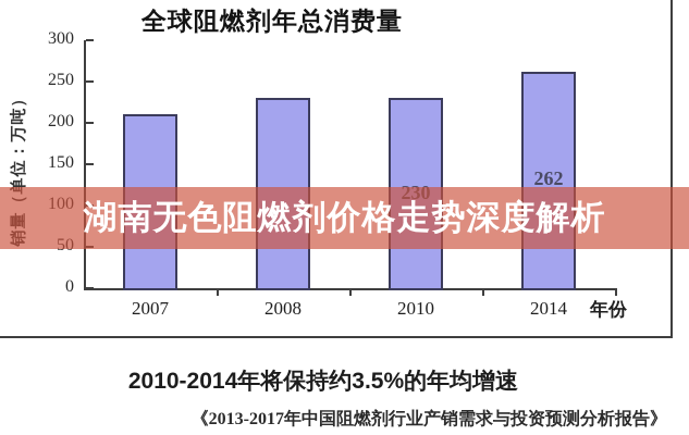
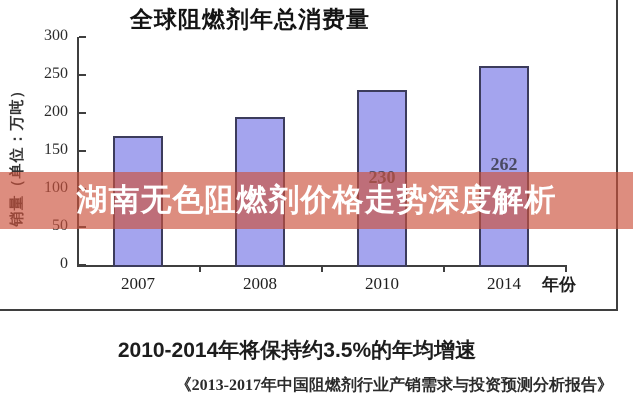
2007: 210 -> 170
2008: 230 -> 200
